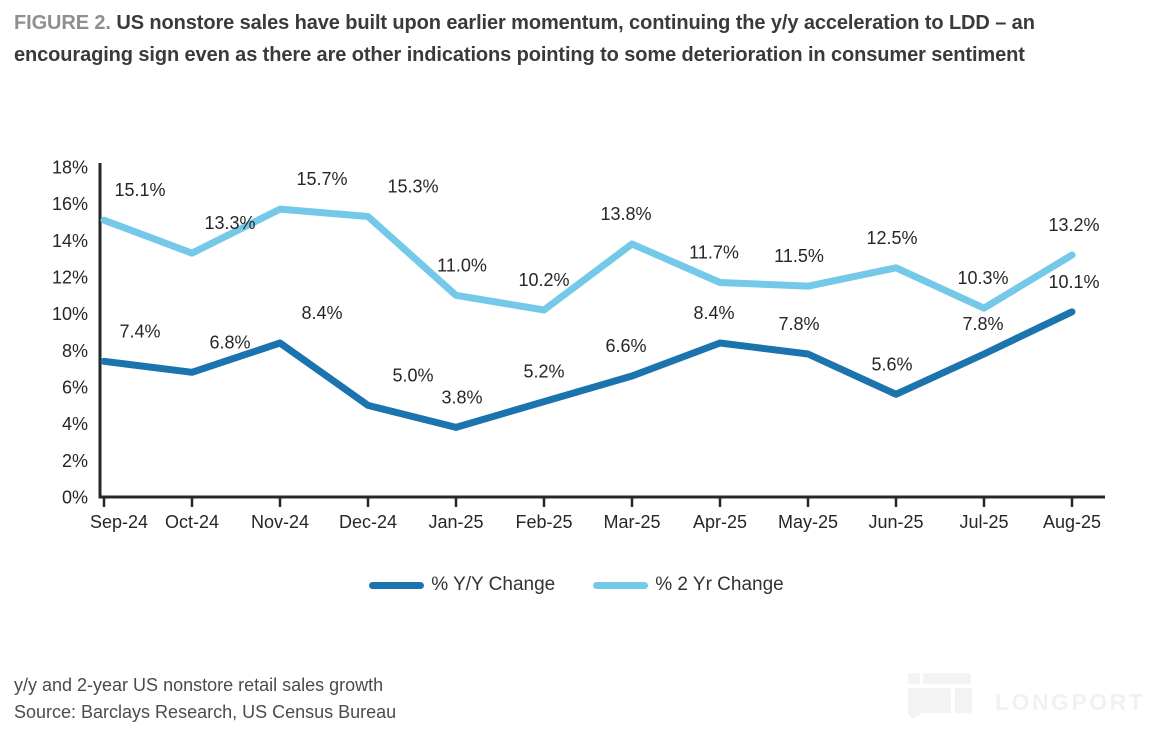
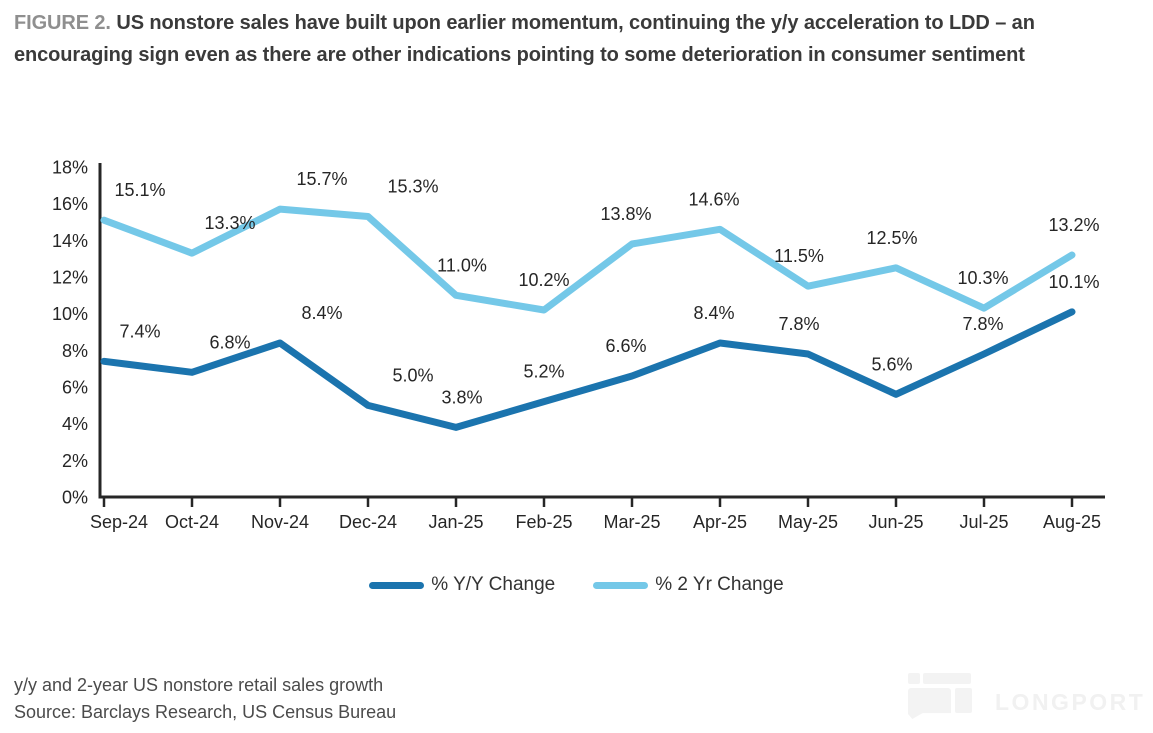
% 2 Yr Change/Apr-25: 11.7% -> 14.6%
